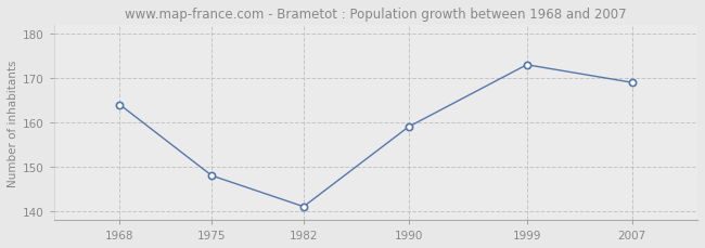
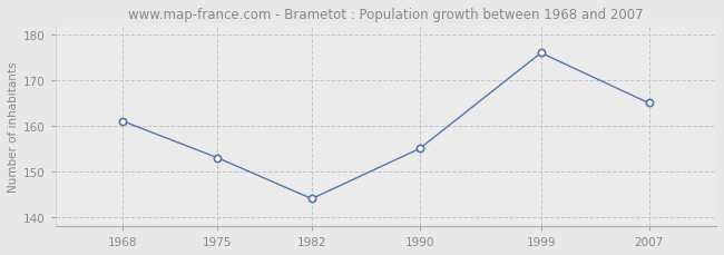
1968: 164 -> 161
1975: 148 -> 153
1982: 141 -> 144
1990: 159 -> 155
1999: 173 -> 176
2007: 169 -> 165
